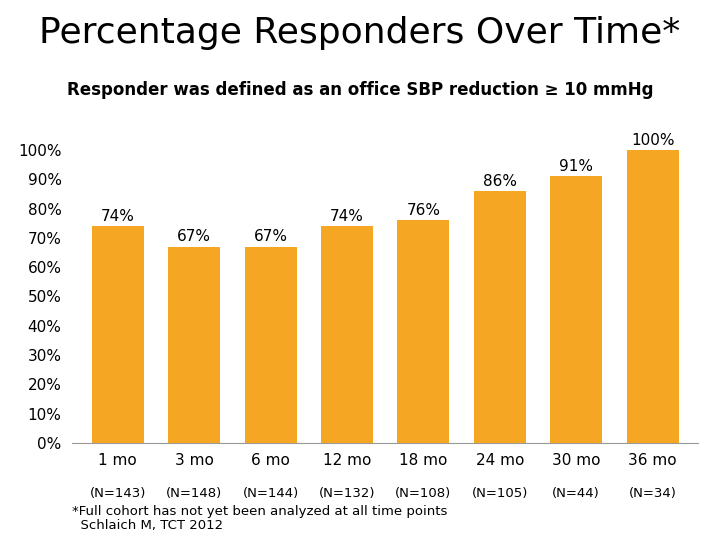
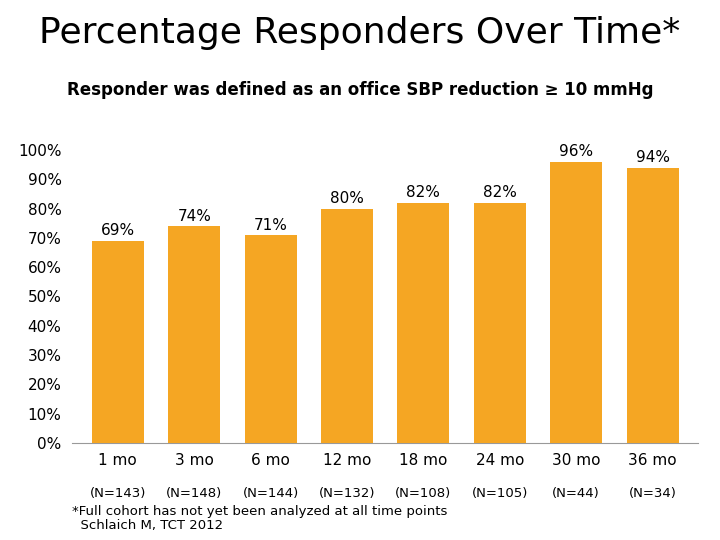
1 mo: 74% -> 69%
3 mo: 67% -> 74%
6 mo: 67% -> 71%
12 mo: 74% -> 80%
18 mo: 76% -> 82%
24 mo: 86% -> 82%
30 mo: 91% -> 96%
36 mo: 100% -> 94%
